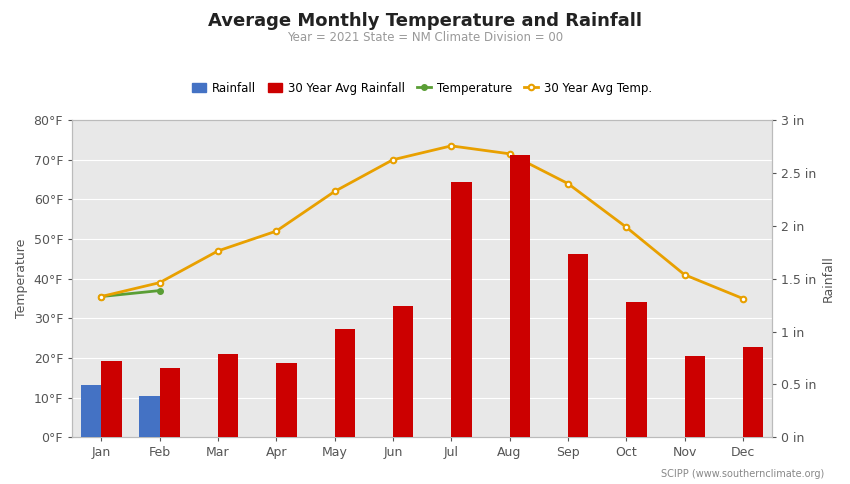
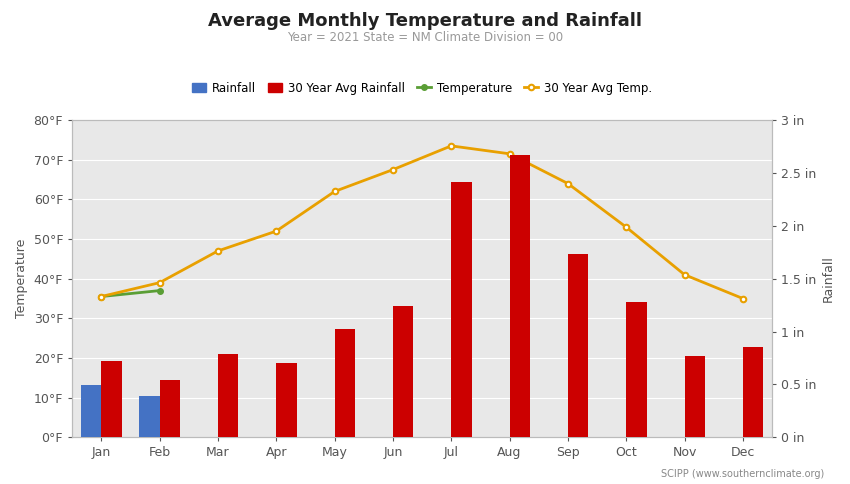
30 Year Avg Rainfall/Feb: 0.66 in -> 0.54 in
30 Year Avg Temp./Jun: 70.0°F -> 67.5°F
